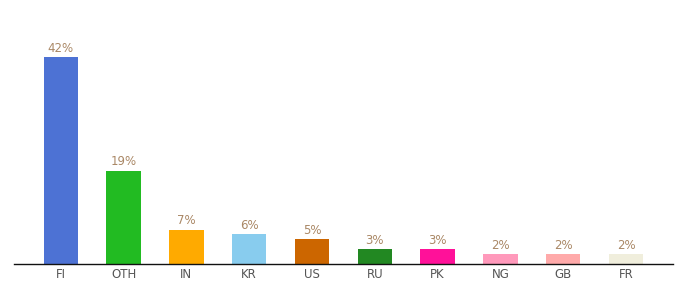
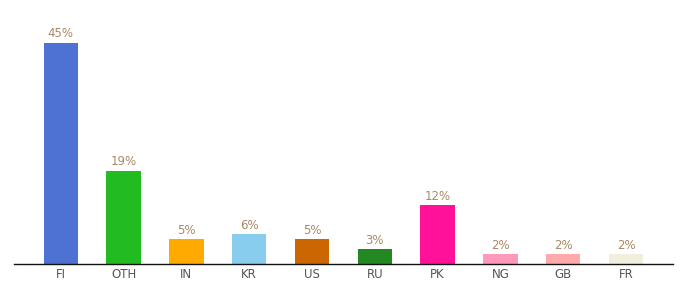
FI: 42% -> 45%
IN: 7% -> 5%
PK: 3% -> 12%
